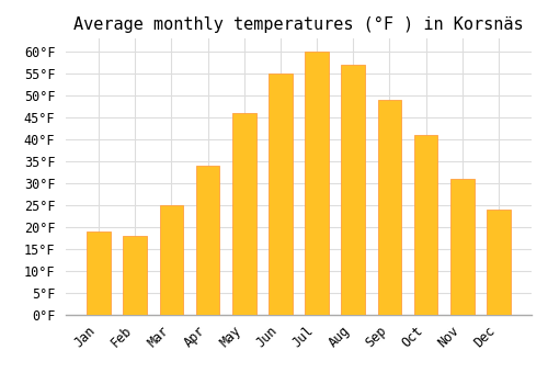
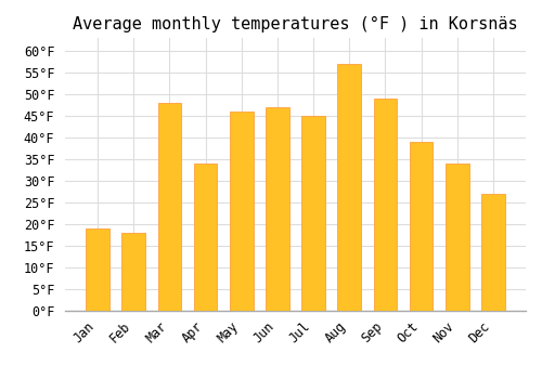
Mar: 25°F -> 48°F
Jun: 55°F -> 47°F
Jul: 60°F -> 45°F
Oct: 41°F -> 39°F
Nov: 31°F -> 34°F
Dec: 24°F -> 27°F
